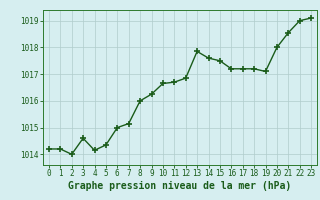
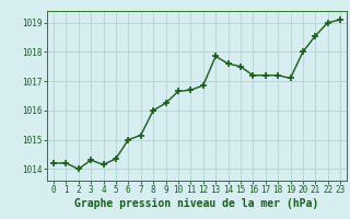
3: 1014.60 -> 1014.30
